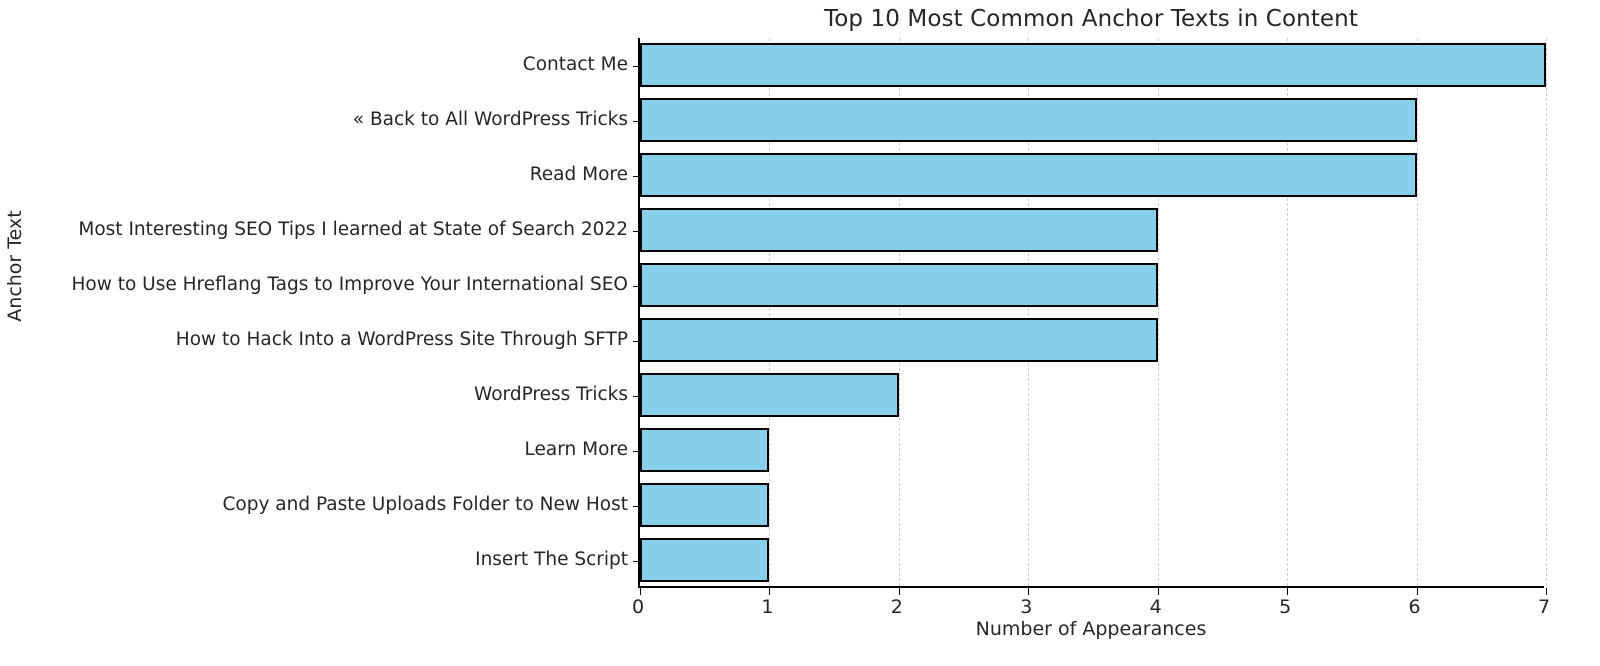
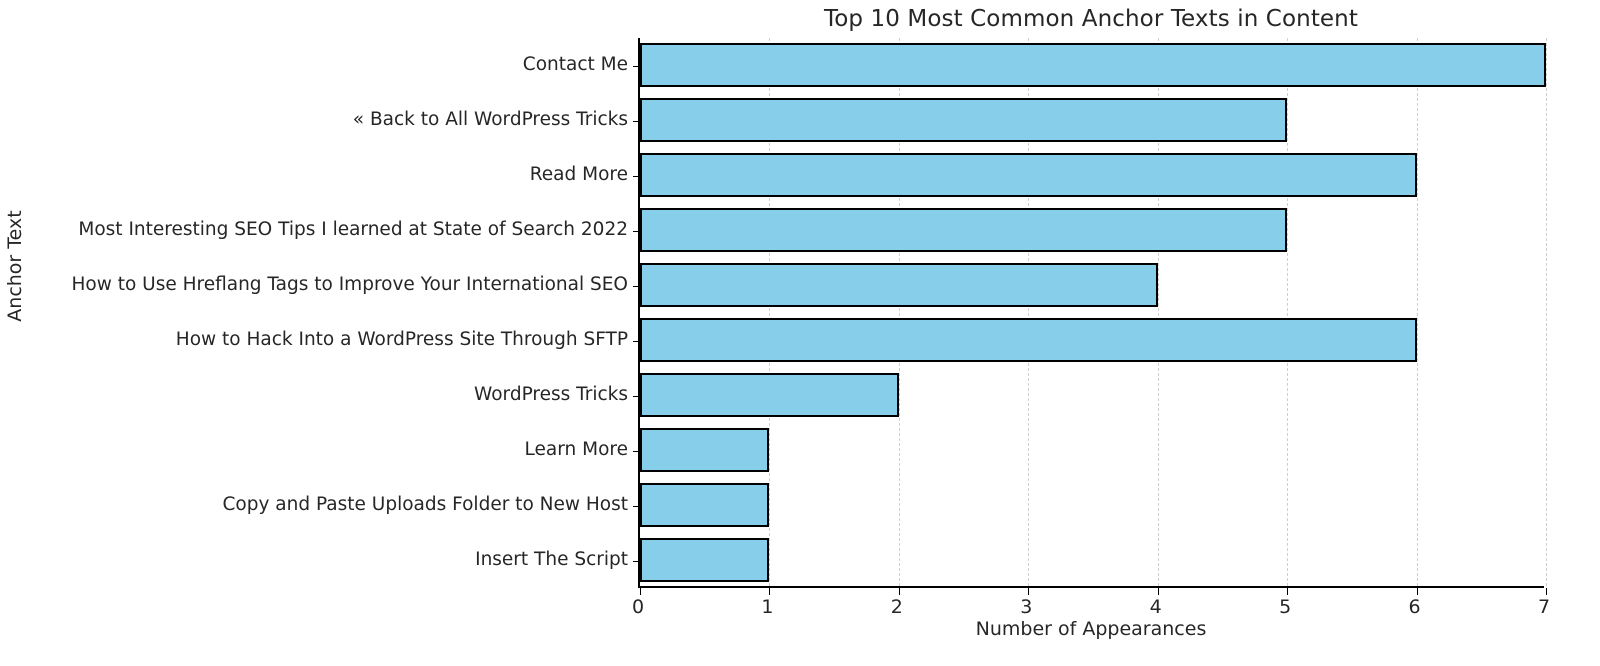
« Back to All WordPress Tricks: 6 -> 5
Most Interesting SEO Tips I learned at State of Search 2022: 4 -> 5
How to Hack Into a WordPress Site Through SFTP: 4 -> 6
